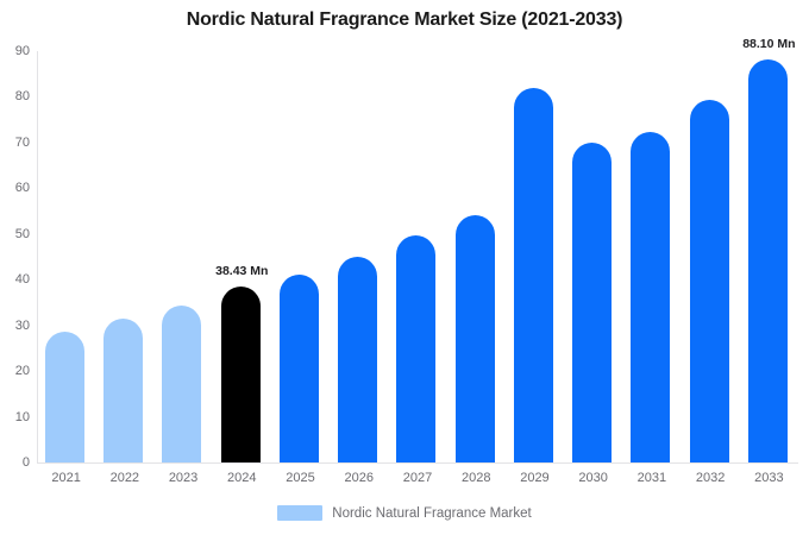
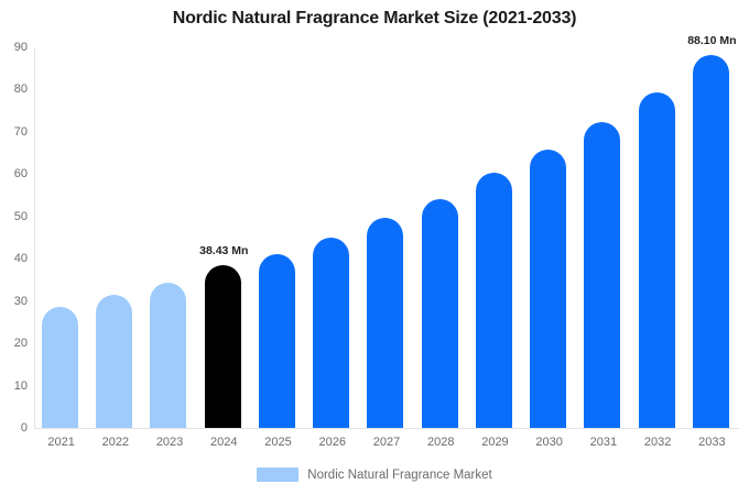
2029: 82 -> 60
2030: 70 -> 66
